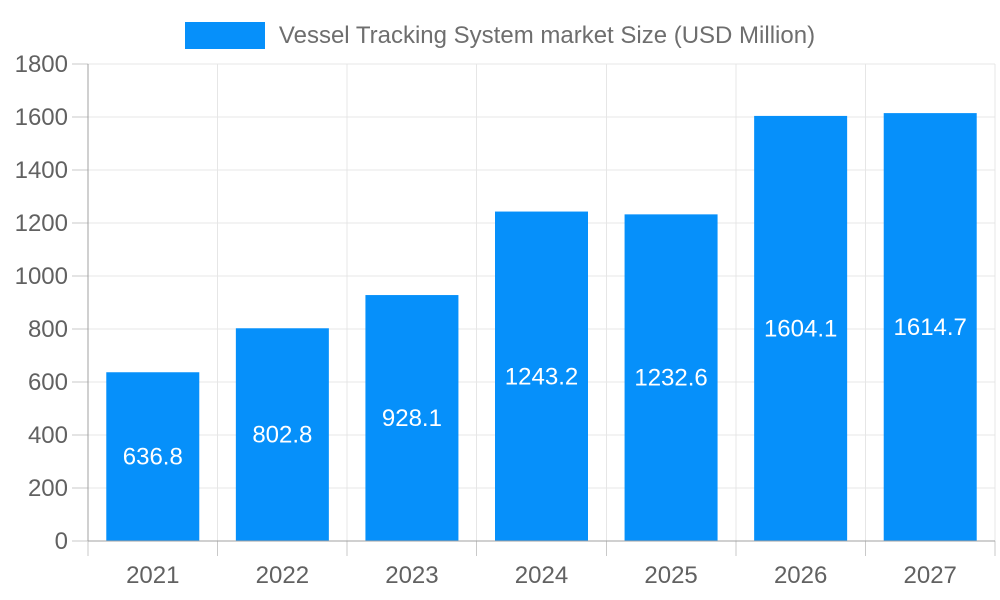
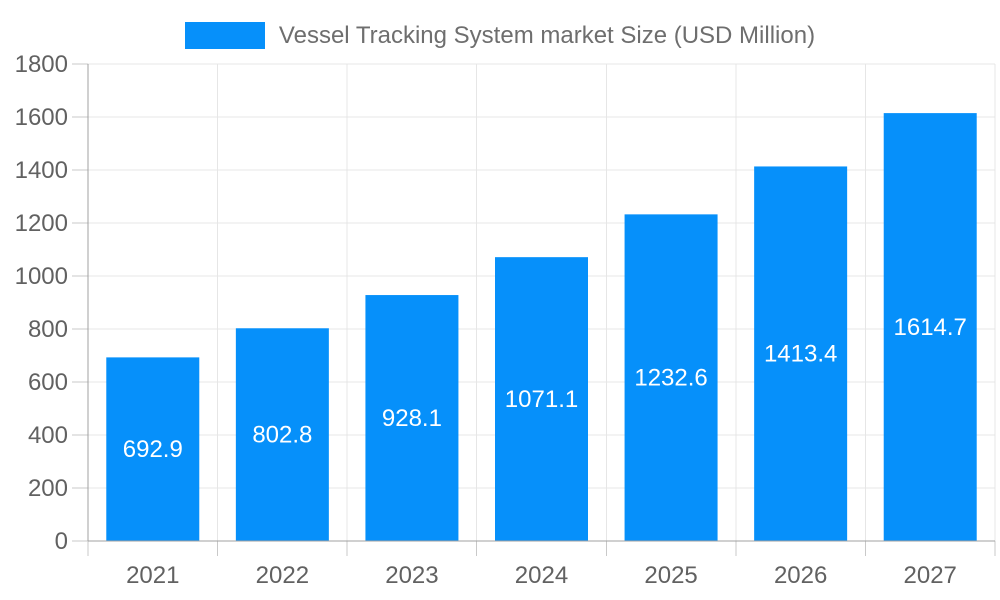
2021: 636.8 -> 692.9
2024: 1243.2 -> 1071.1
2026: 1604.1 -> 1413.4
